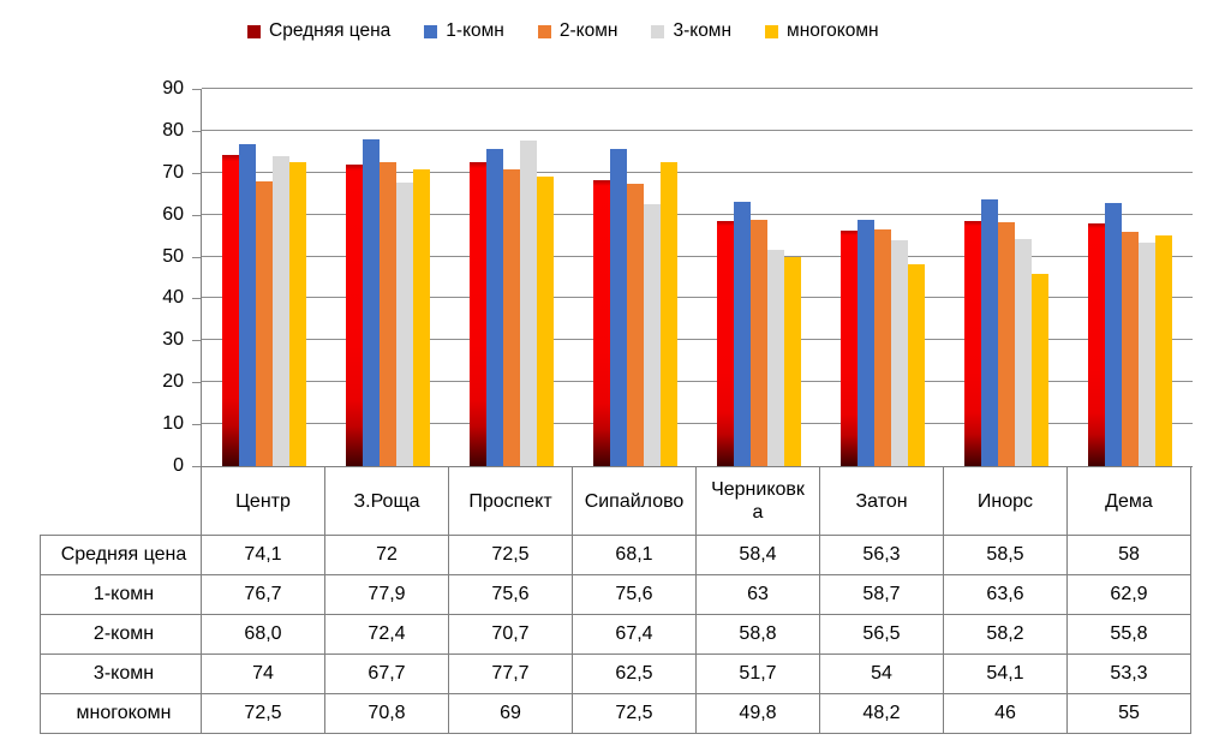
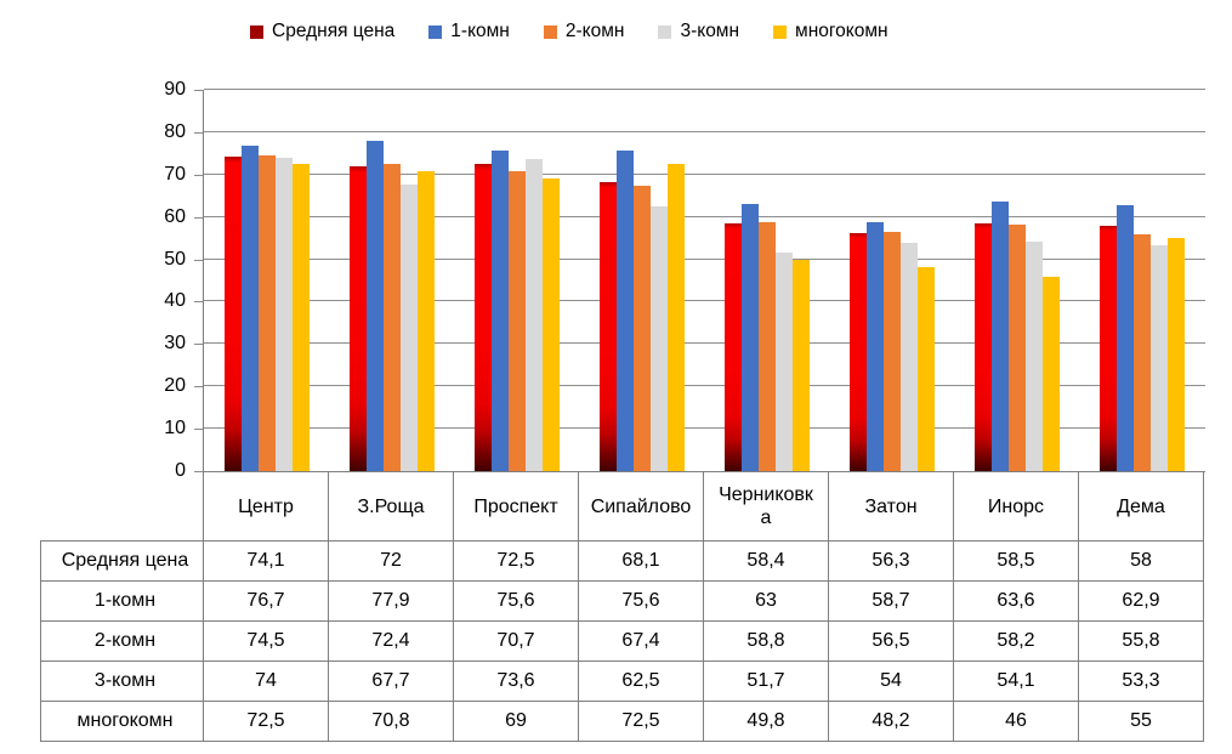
2-комн/Центр: 68,0 -> 74,5
3-комн/Проспект: 77,7 -> 73,6
